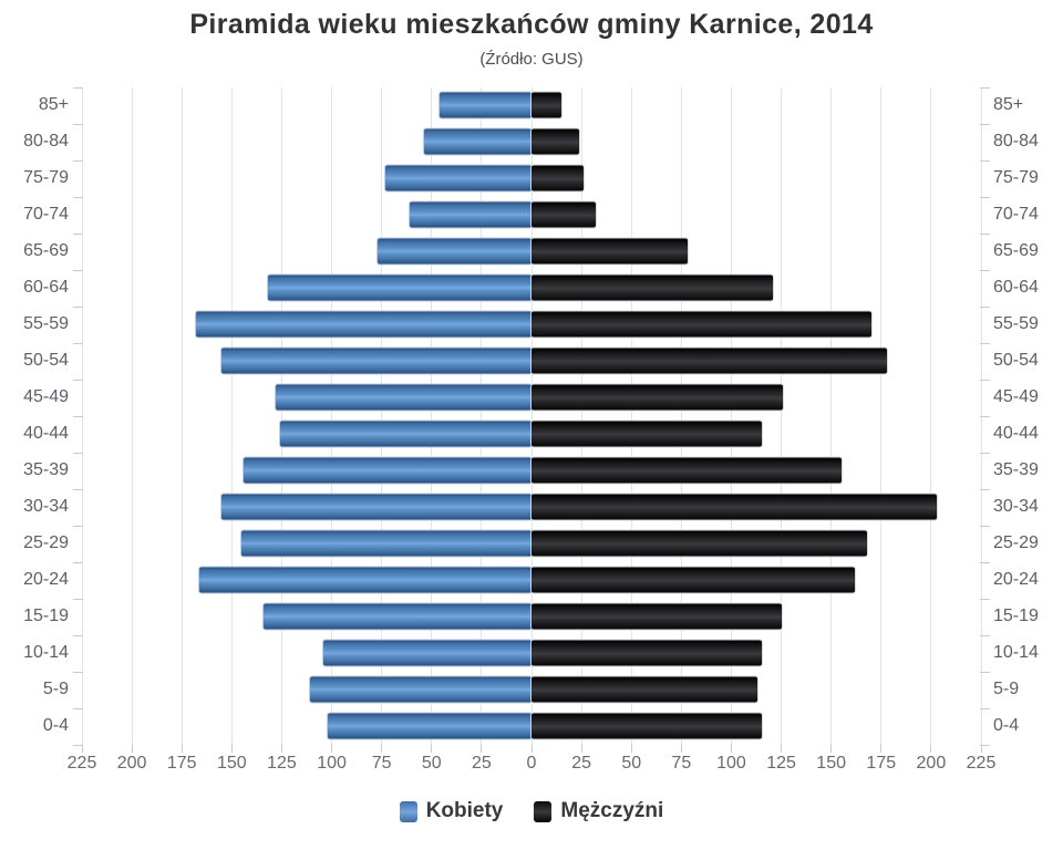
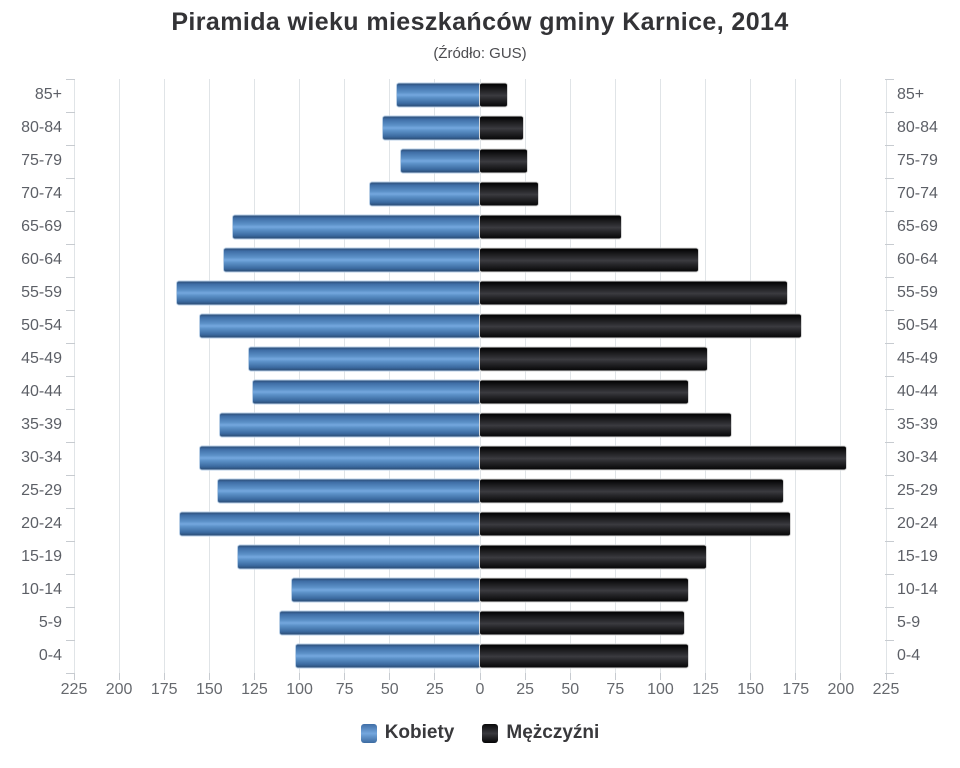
Kobiety/75-79: 73 -> 44
Kobiety/65-69: 77 -> 137
Kobiety/60-64: 132 -> 142
Mężczyźni/35-39: 155 -> 139
Mężczyźni/20-24: 162 -> 172
